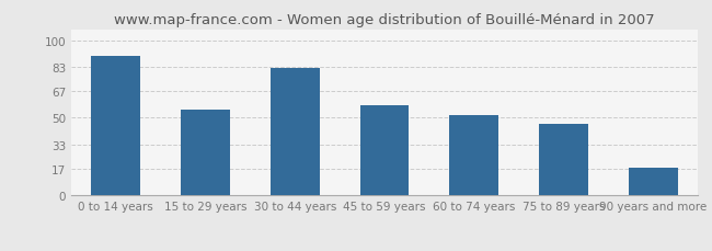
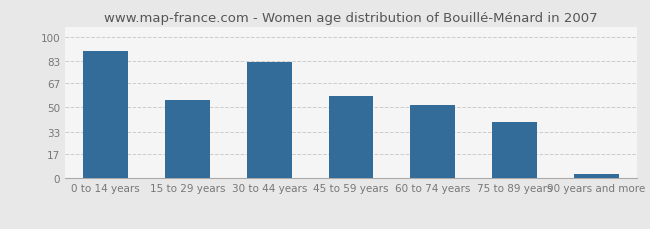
75 to 89 years: 46 -> 40
90 years and more: 18 -> 3
